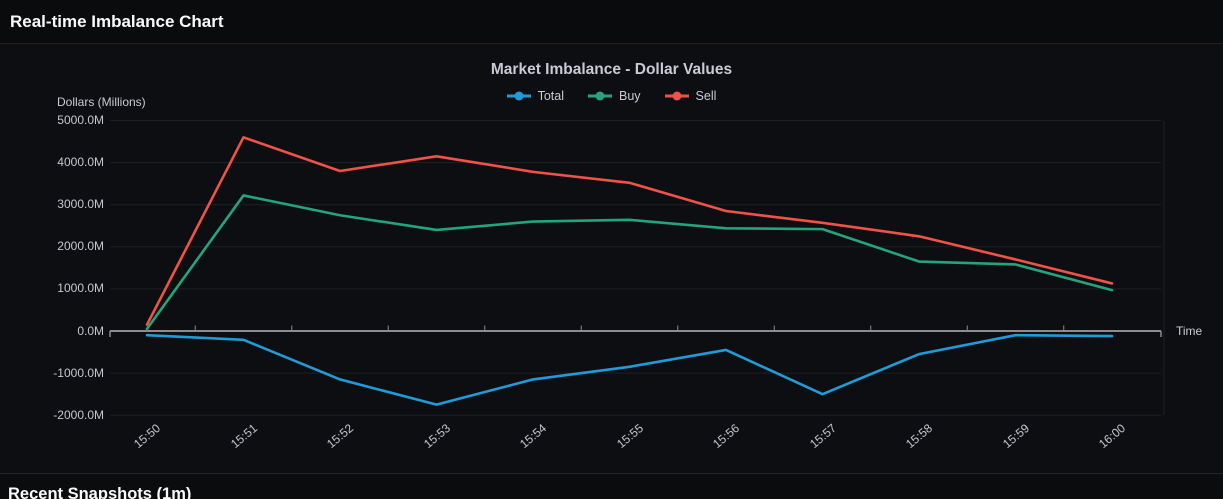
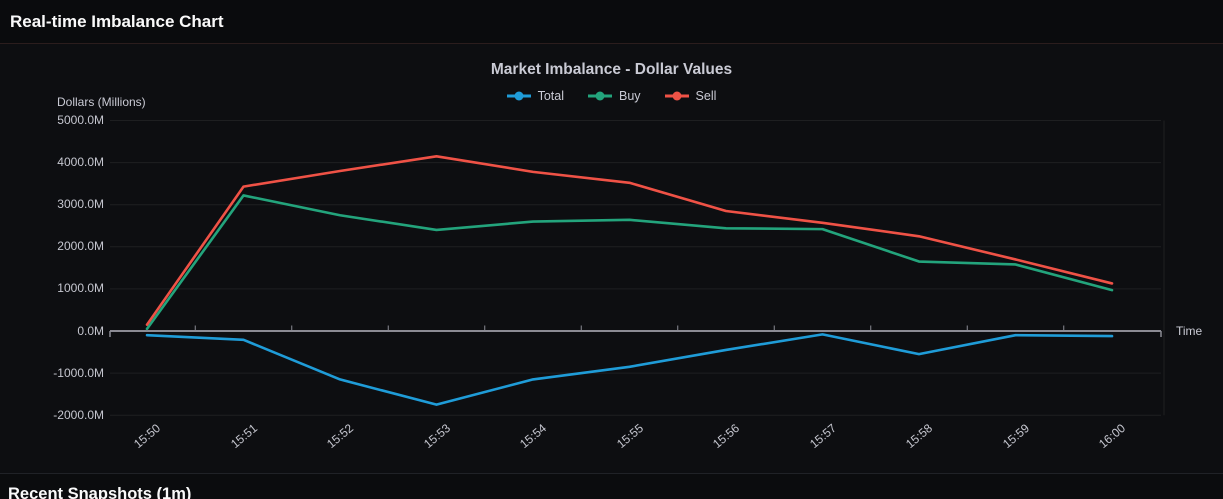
Sell/15:51: 4600M -> 3400M
Total/15:57: -1500M -> -100M
